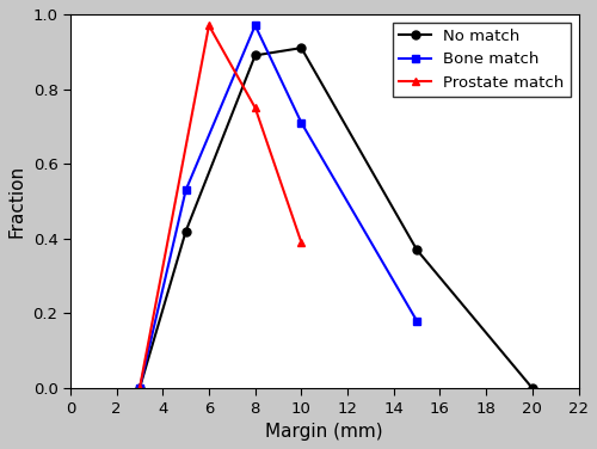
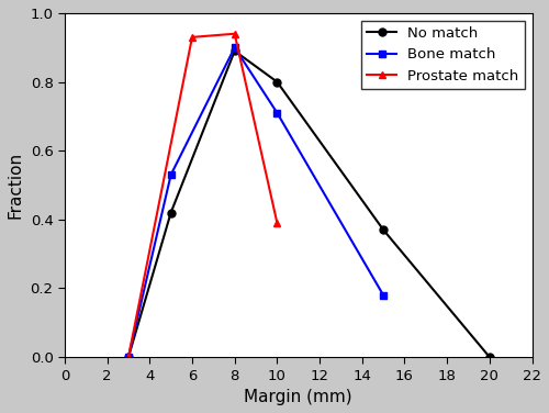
Prostate match/6: 0.97 -> 0.93
Bone match/8: 0.97 -> 0.90
Prostate match/8: 0.75 -> 0.94
No match/10: 0.91 -> 0.80
